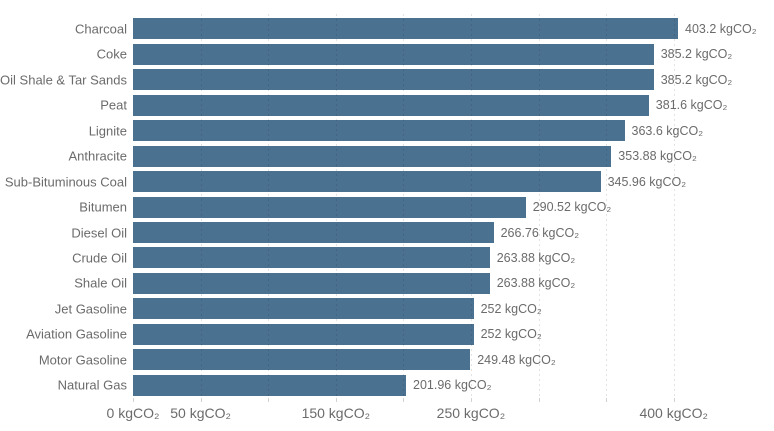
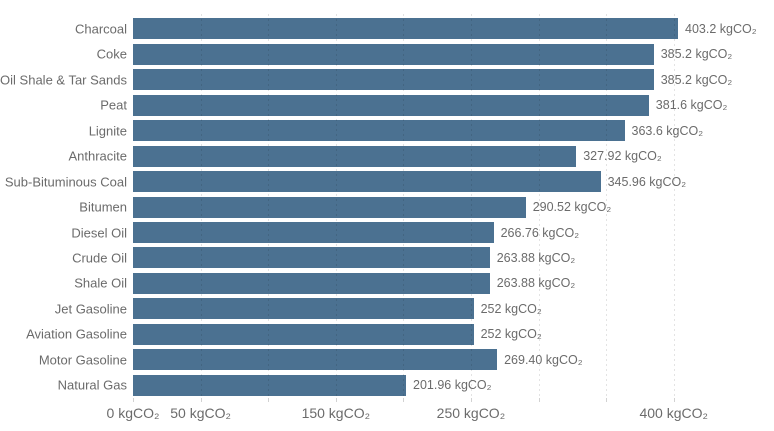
Anthracite: 353.88 -> 327.92
Motor Gasoline: 249.48 -> 269.40
